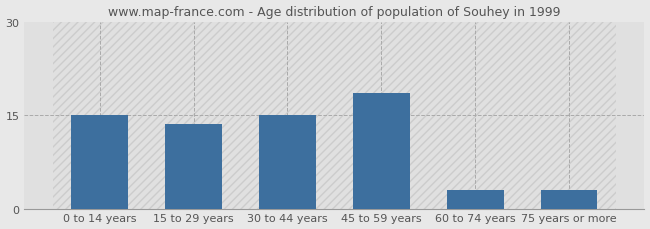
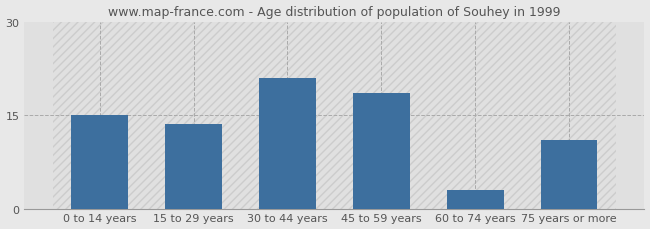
30 to 44 years: 15.0 -> 21.0
75 years or more: 3.0 -> 11.0
